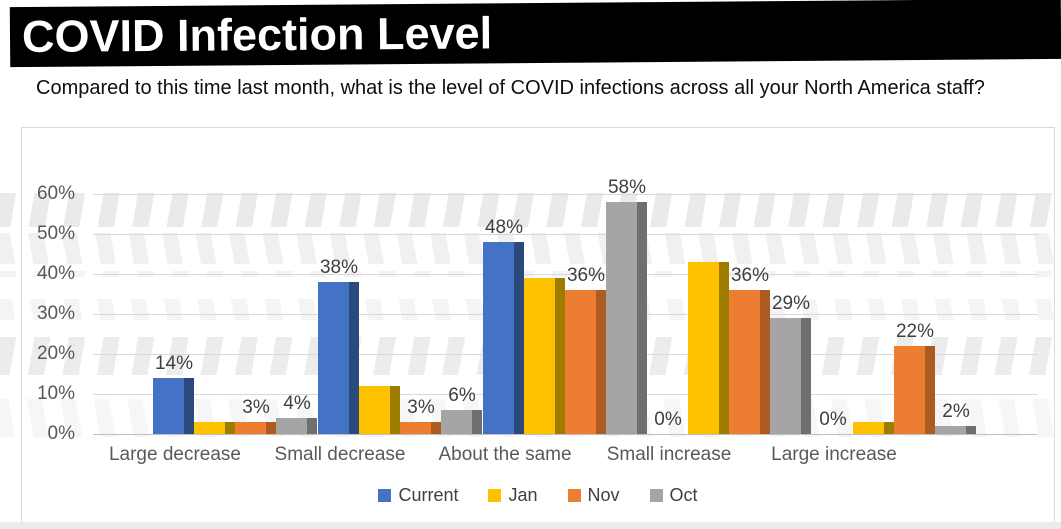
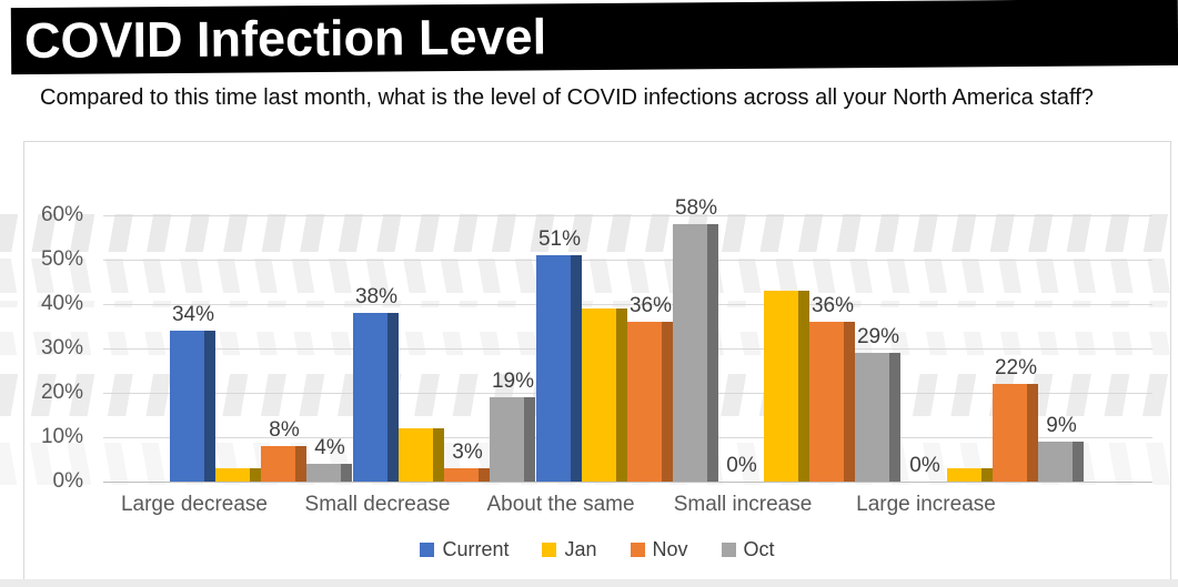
Current/Large decrease: 14% -> 34%
Nov/Large decrease: 3% -> 8%
Oct/Small decrease: 6% -> 19%
Current/About the same: 48% -> 51%
Oct/Large increase: 2% -> 9%
